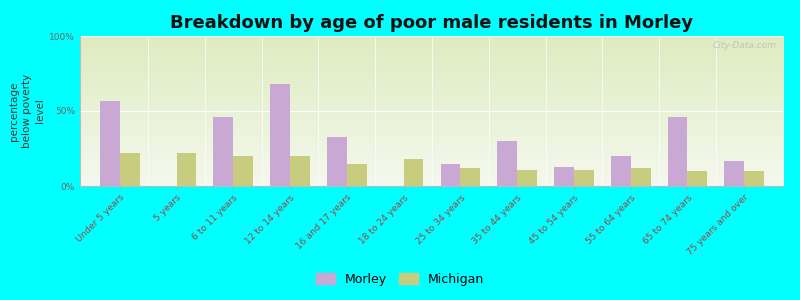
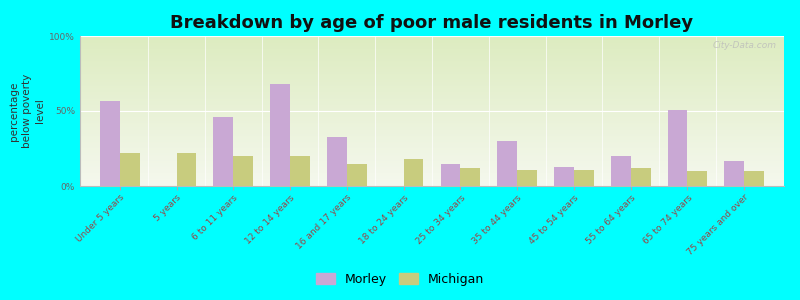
Morley/65 to 74 years: 46% -> 51%
